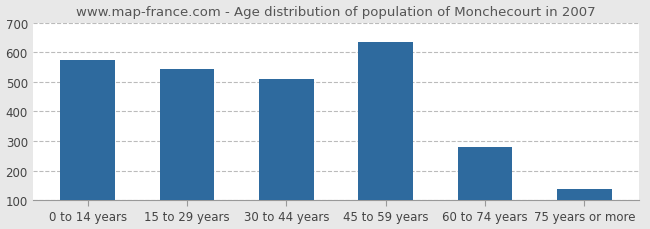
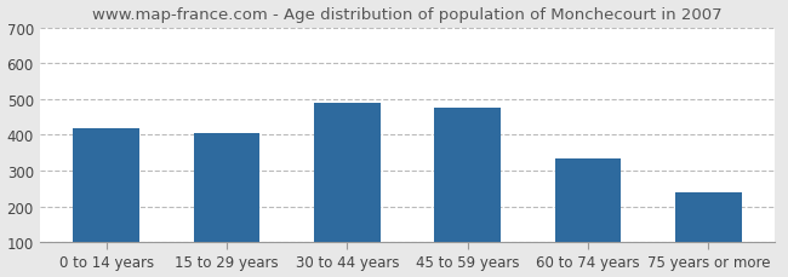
0 to 14 years: 575 -> 420
15 to 29 years: 543 -> 405
30 to 44 years: 511 -> 490
45 to 59 years: 635 -> 475
60 to 74 years: 281 -> 335
75 years or more: 136 -> 240
